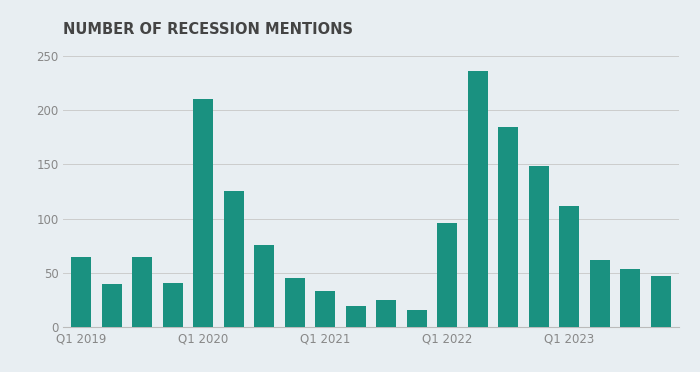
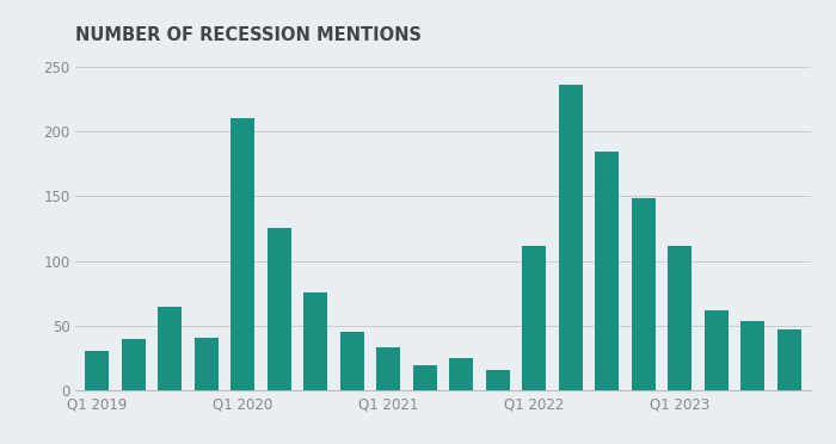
Q1 2019: 65 -> 31
Q1 2022: 96 -> 112
